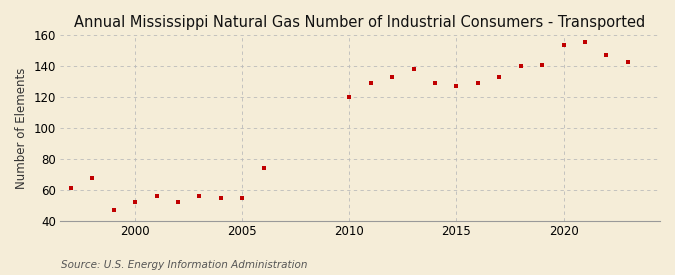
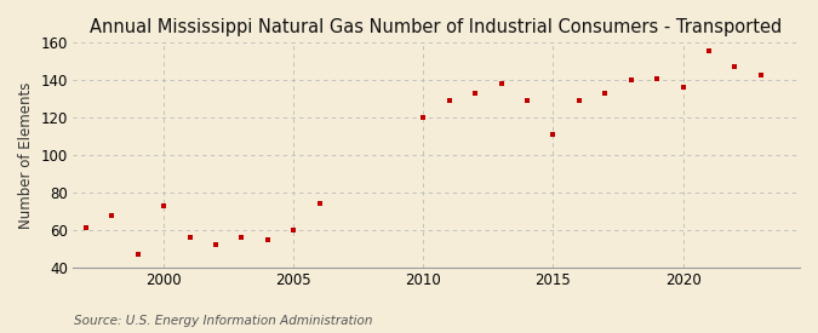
2000: 52 -> 73
2005: 55 -> 60
2015: 127 -> 111
2020: 154 -> 136
